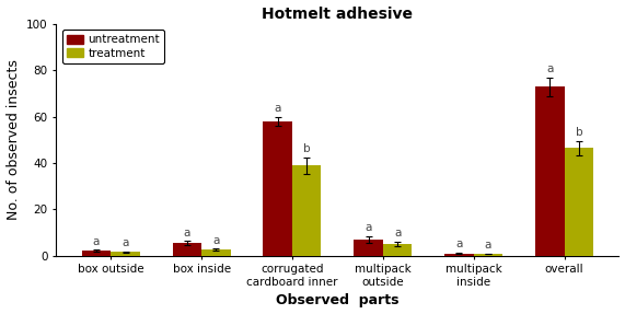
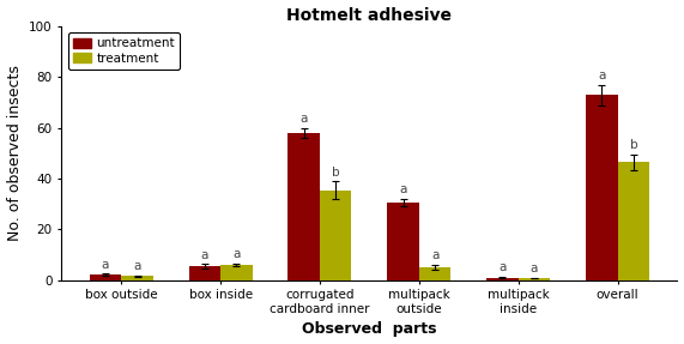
treatment/box inside: 2.5 -> 6.0
treatment/corrugated cardboard inner: 39.0 -> 35.5
untreatment/multipack outside: 7.0 -> 30.5
